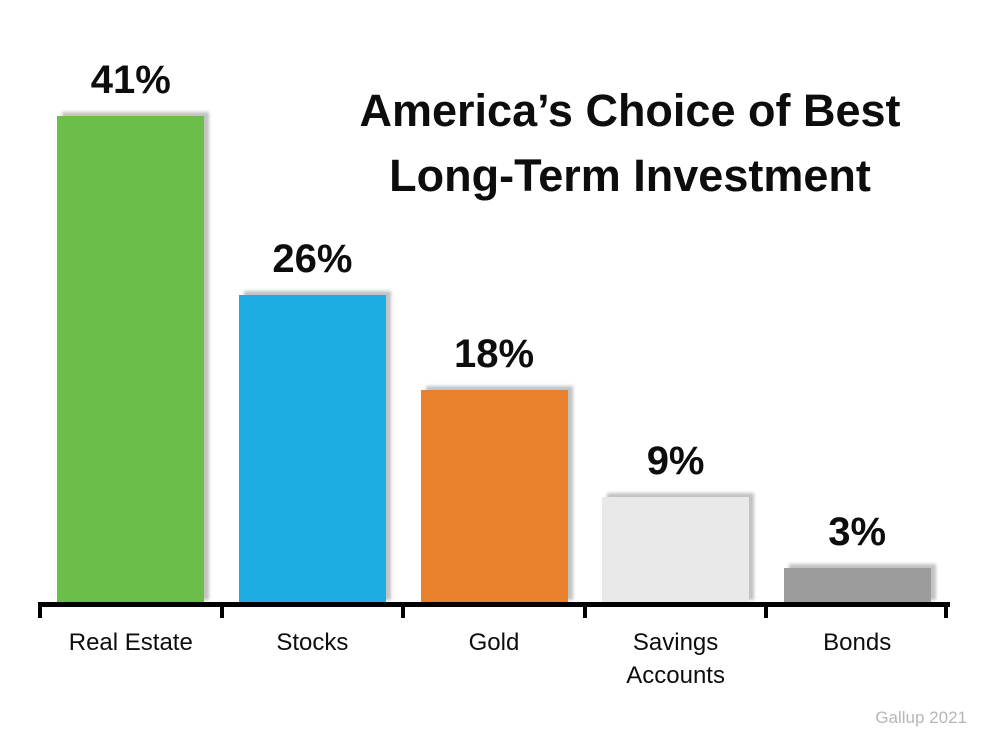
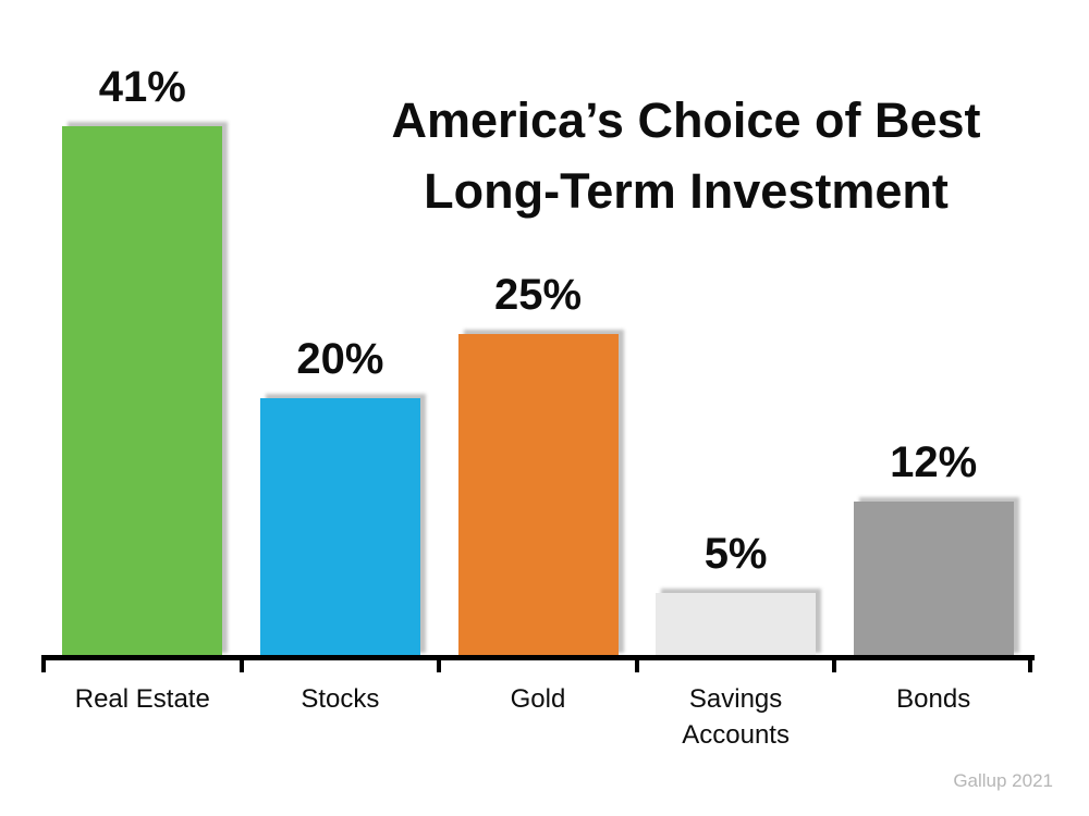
Stocks: 26% -> 20%
Gold: 18% -> 25%
Savings Accounts: 9% -> 5%
Bonds: 3% -> 12%
